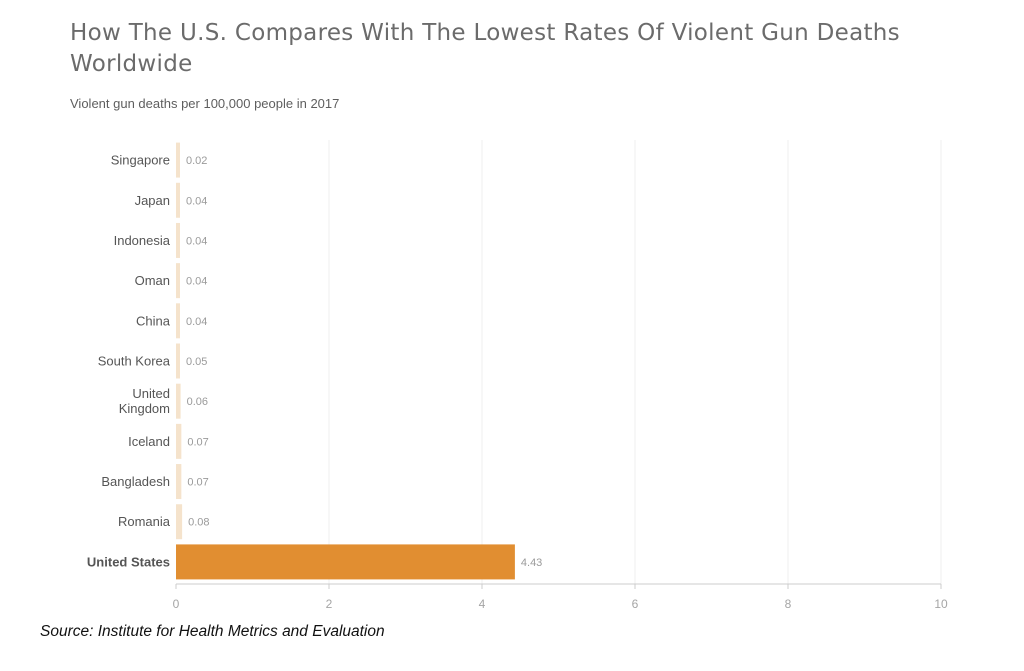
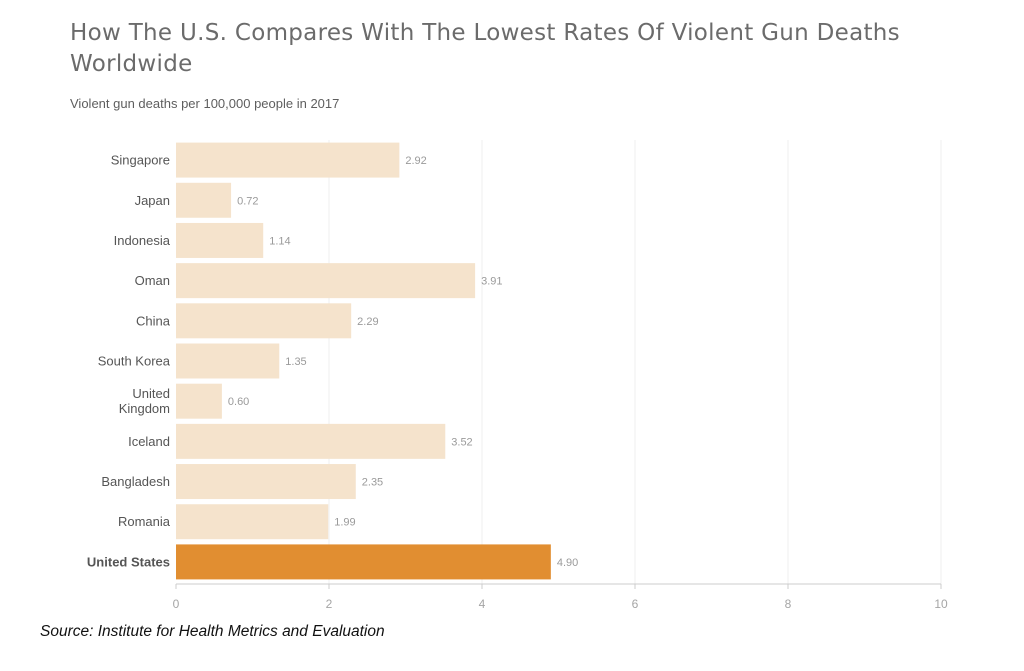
Singapore: 0.02 -> 2.92
Japan: 0.04 -> 0.72
Indonesia: 0.04 -> 1.14
Oman: 0.04 -> 3.91
China: 0.04 -> 2.29
South Korea: 0.05 -> 1.35
United Kingdom: 0.06 -> 0.60
Iceland: 0.07 -> 3.52
Bangladesh: 0.07 -> 2.35
Romania: 0.08 -> 1.99
United States: 4.43 -> 4.90
